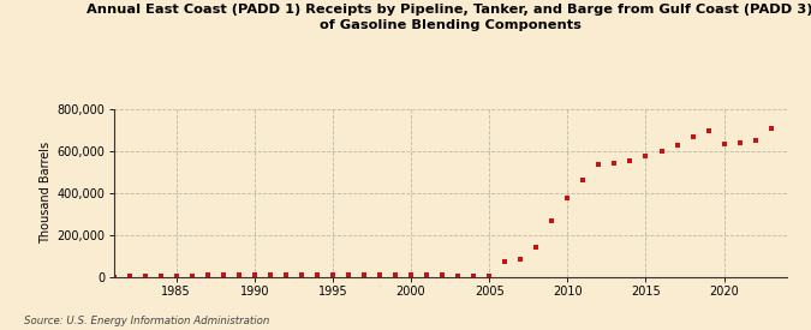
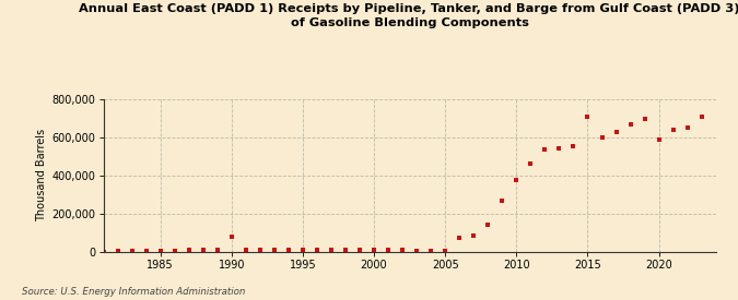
1990: 10,000 -> 80,000
2015: 580,000 -> 710,000
2020: 640,000 -> 590,000
